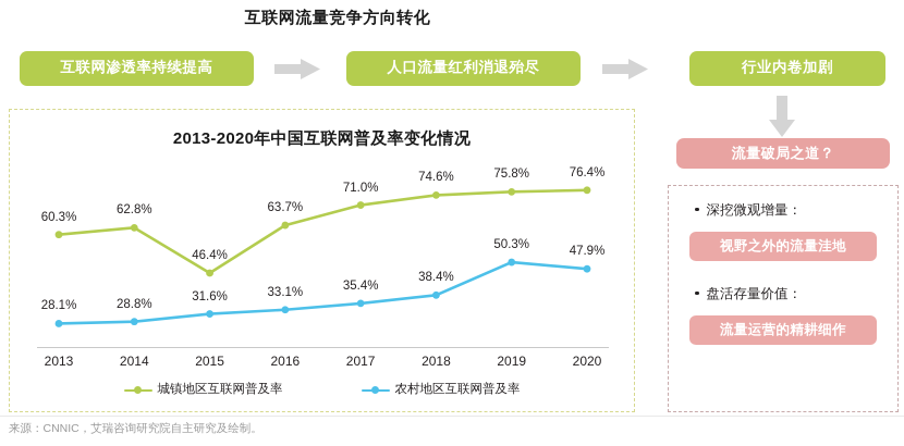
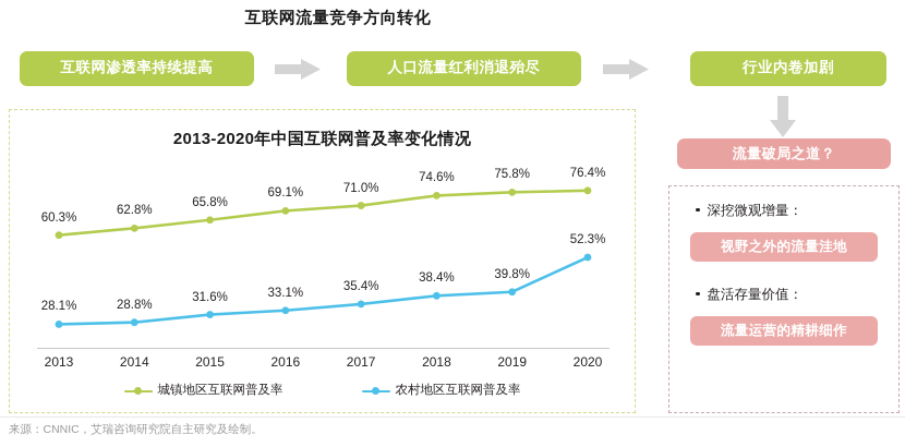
城镇地区互联网普及率/2015: 46.4% -> 65.8%
城镇地区互联网普及率/2016: 63.7% -> 69.1%
农村地区互联网普及率/2019: 50.3% -> 39.8%
农村地区互联网普及率/2020: 47.9% -> 52.3%
